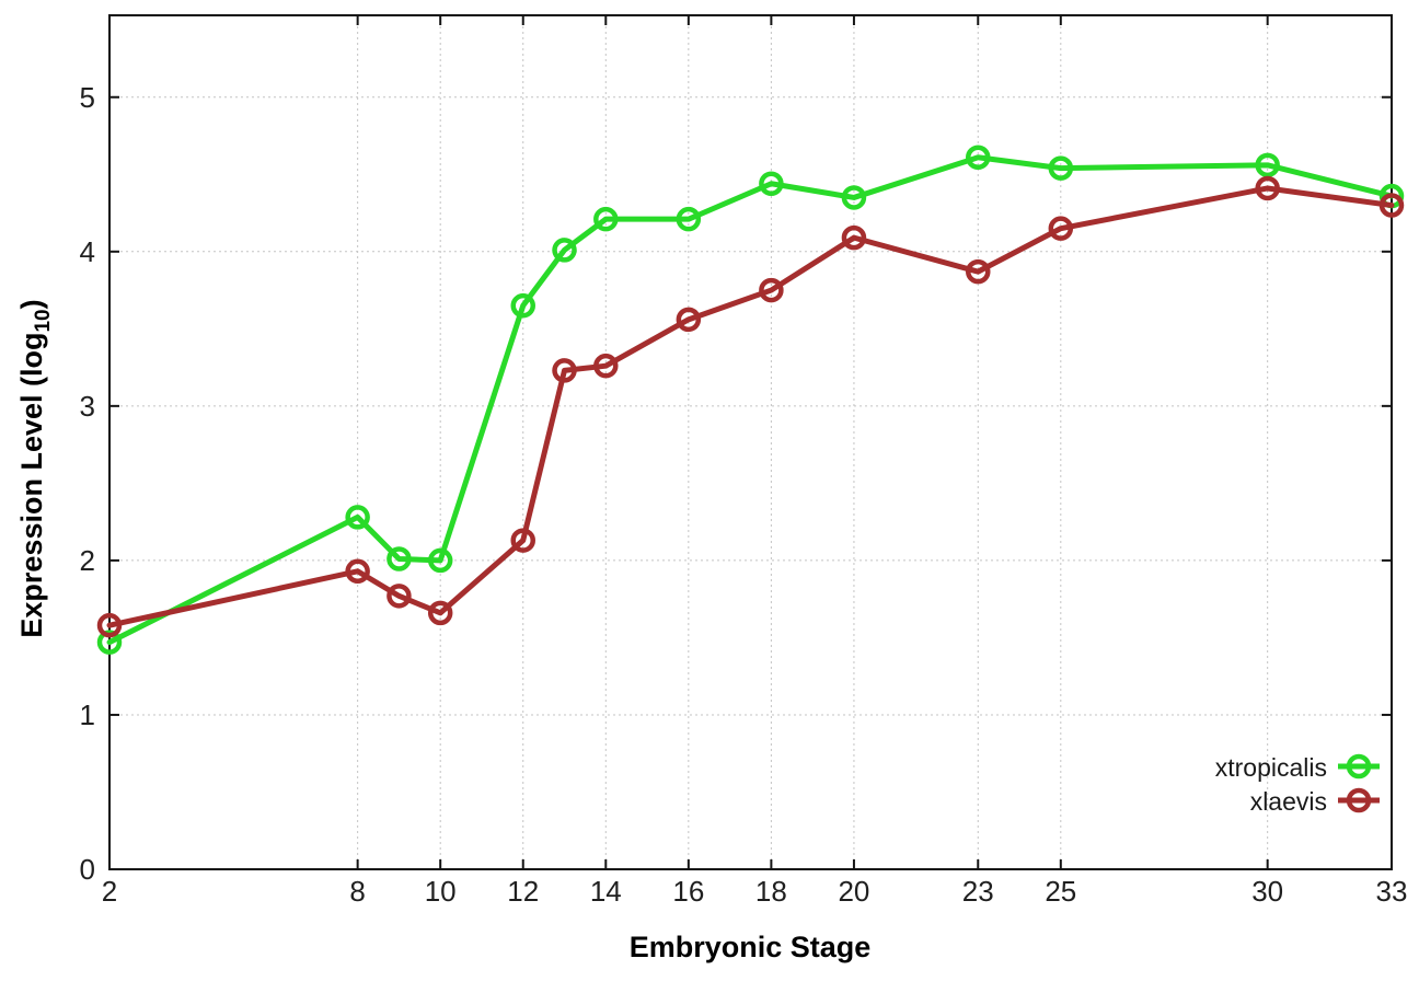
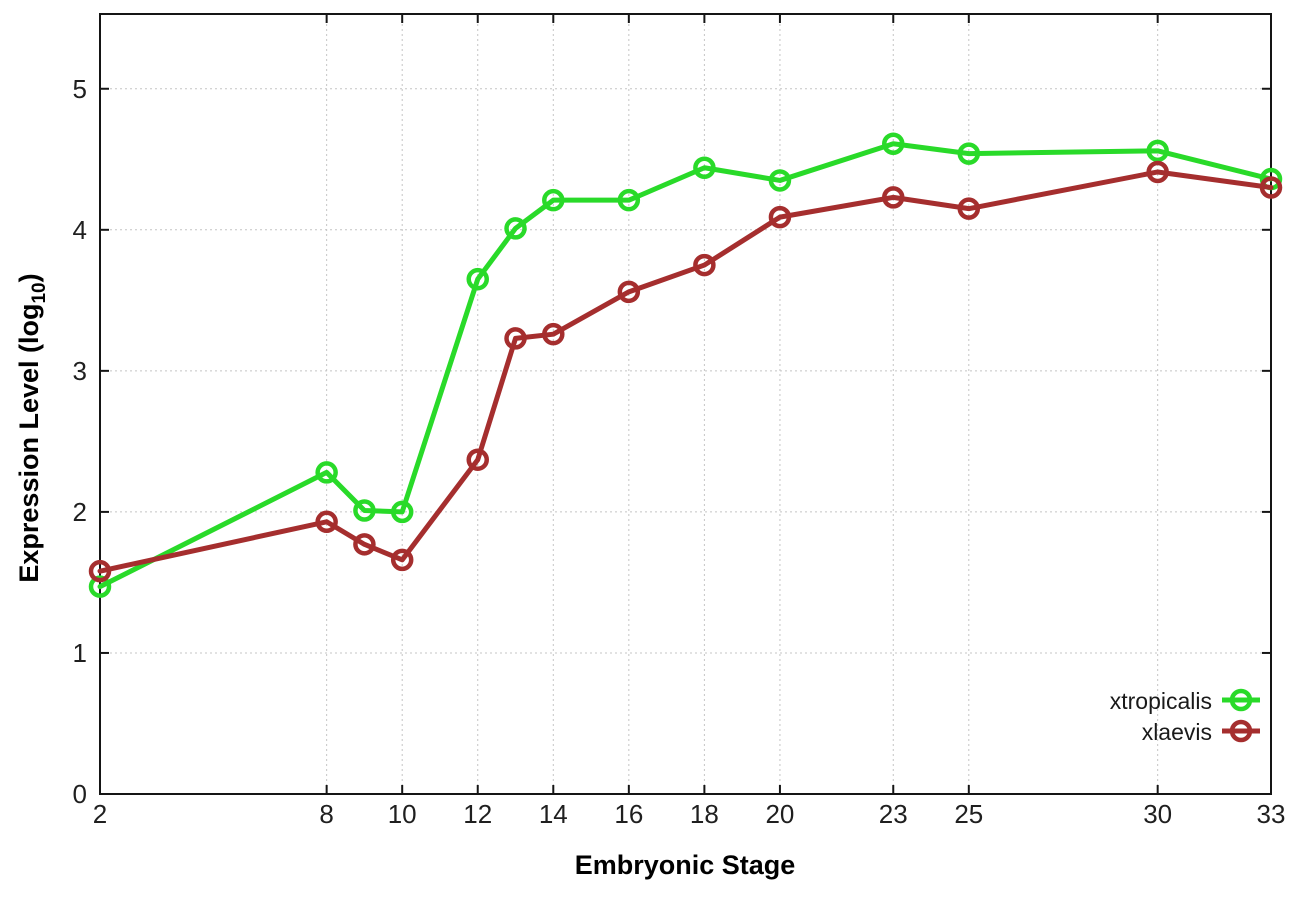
xlaevis/12: 2.13 -> 2.37
xlaevis/23: 3.87 -> 4.23
